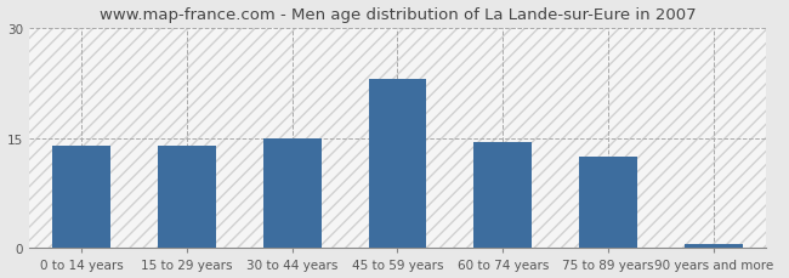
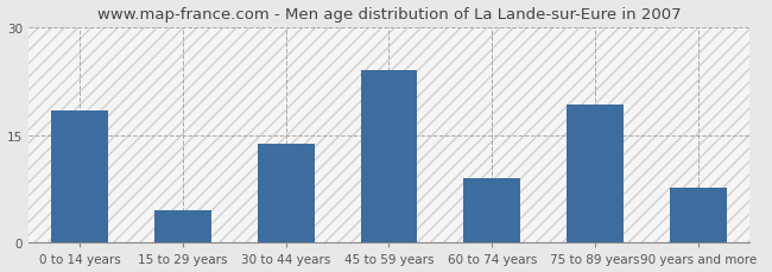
0 to 14 years: 14.0 -> 18.4
15 to 29 years: 14.0 -> 4.6
30 to 44 years: 15.0 -> 13.8
45 to 59 years: 23.0 -> 24.0
60 to 74 years: 14.5 -> 9.0
75 to 89 years: 12.5 -> 19.2
90 years and more: 0.5 -> 7.6
